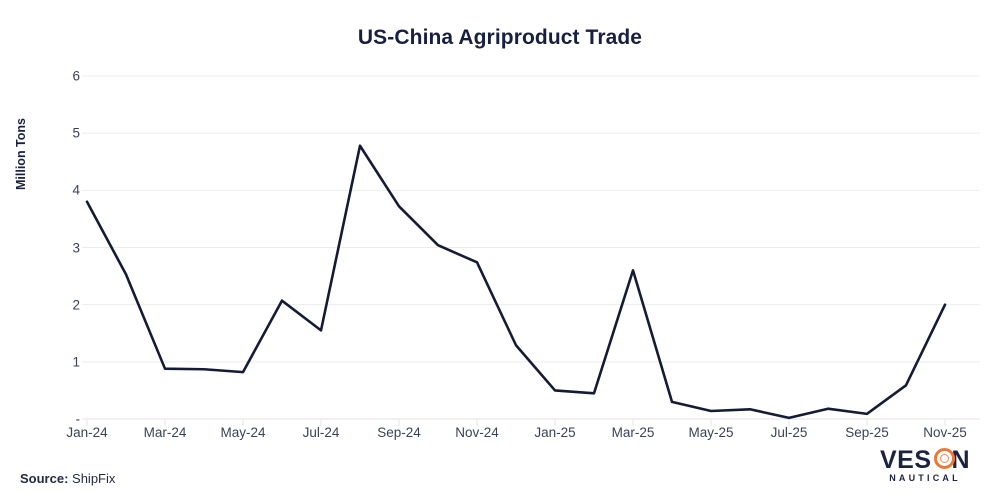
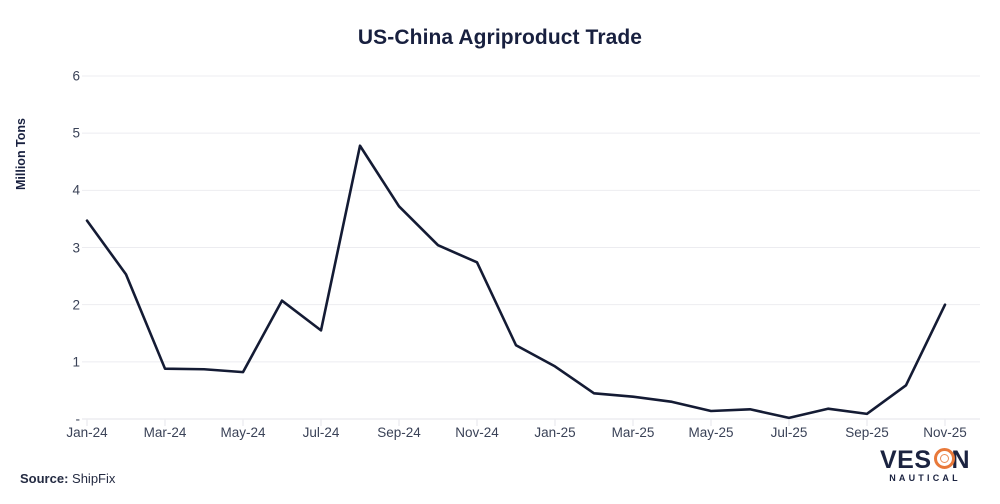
Jan-24: 3.8 -> 3.5
Jan-25: 0.5 -> 0.9
Mar-25: 2.6 -> 0.4
